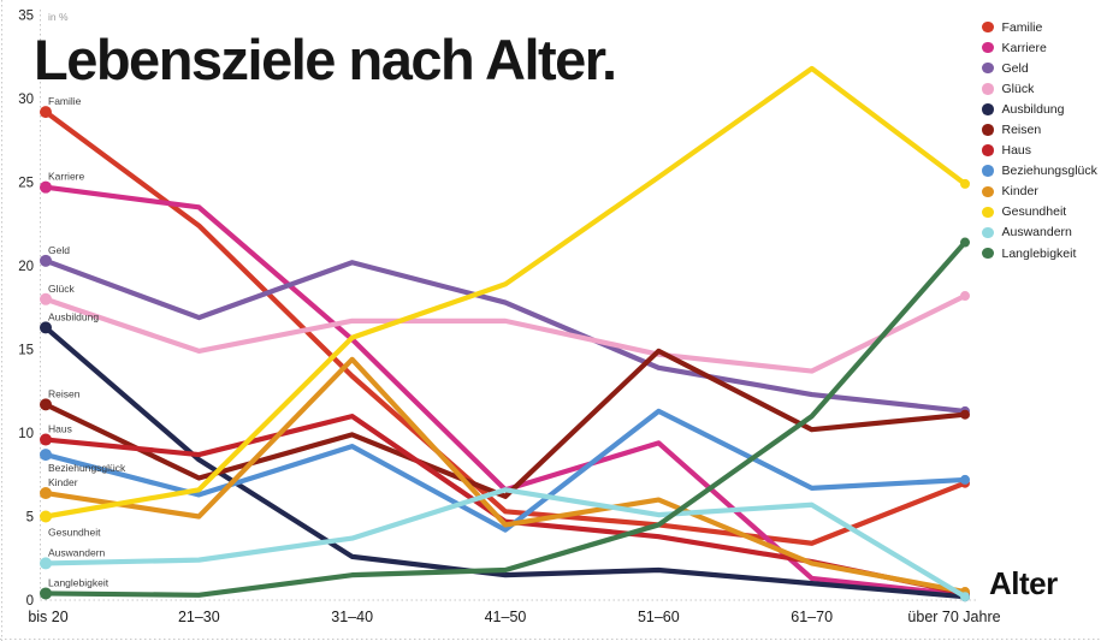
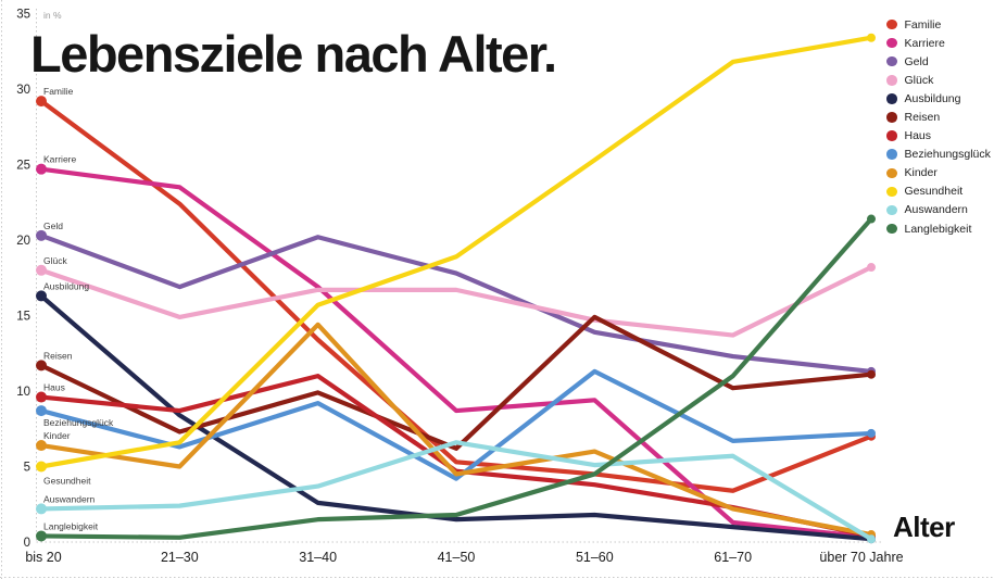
Karriere/31–40: 15.6 -> 16.9
Karriere/41–50: 6.6 -> 8.7
Gesundheit/über 70 Jahre: 24.9 -> 33.4
